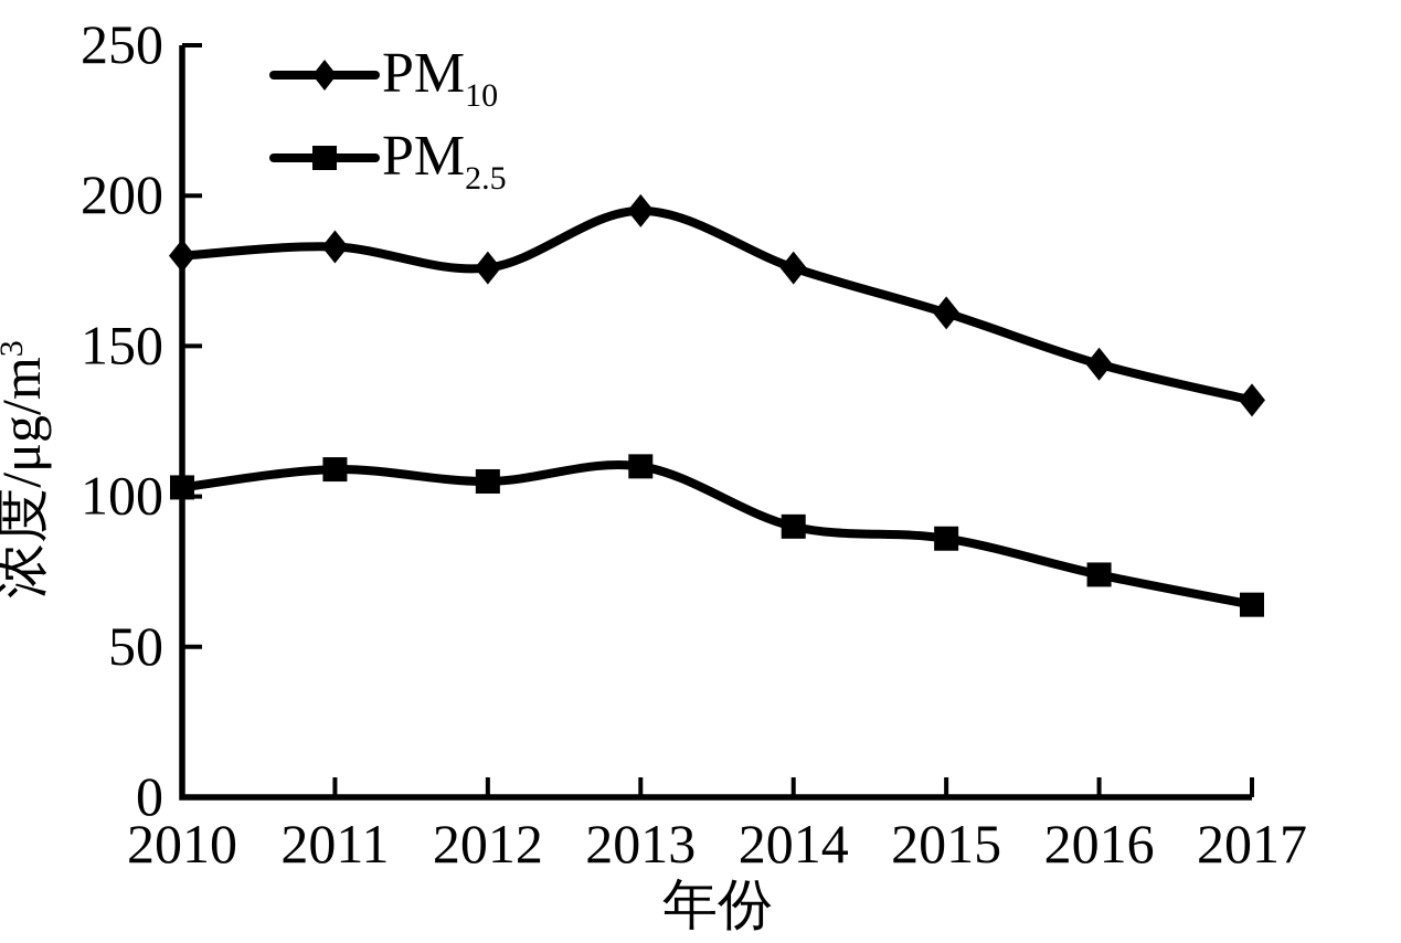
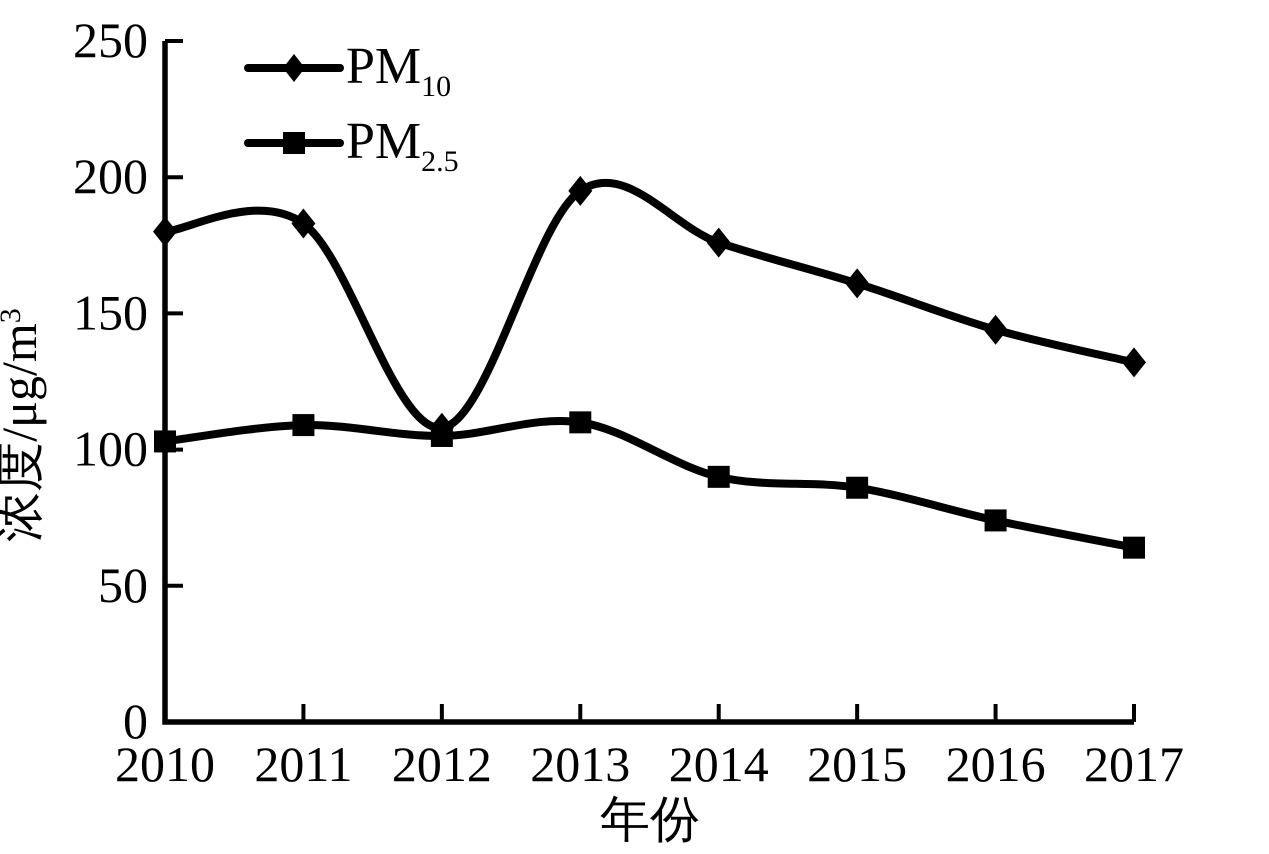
PM10/2012: 176 -> 108
